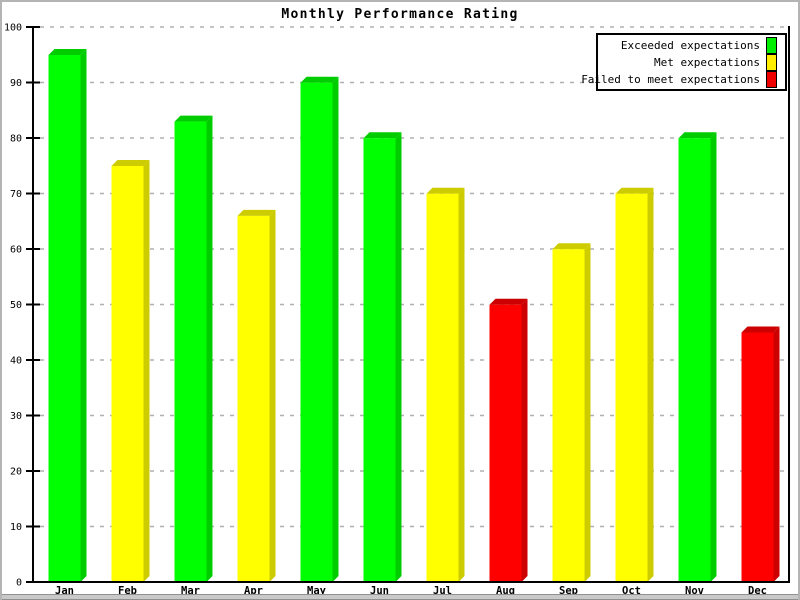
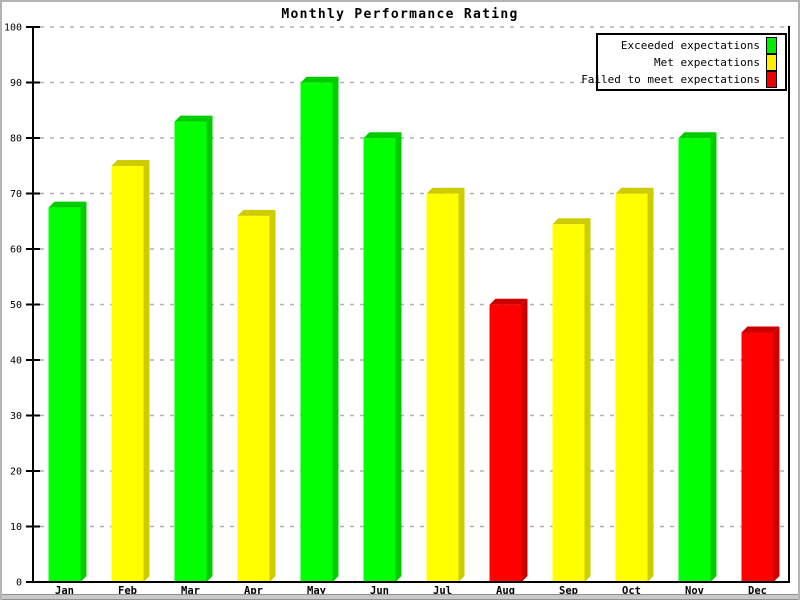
Jan: 96 -> 68
Sep: 60 -> 65
